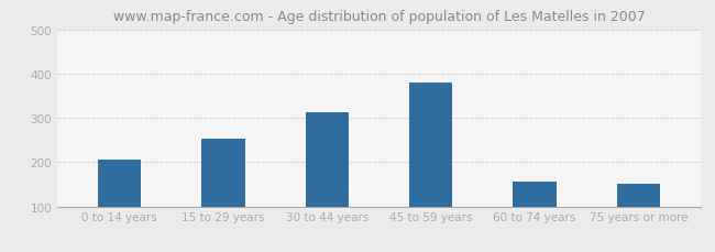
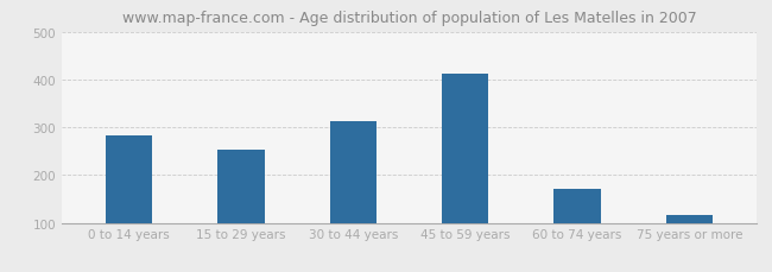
0 to 14 years: 205 -> 283
45 to 59 years: 380 -> 411
60 to 74 years: 155 -> 172
75 years or more: 150 -> 116
